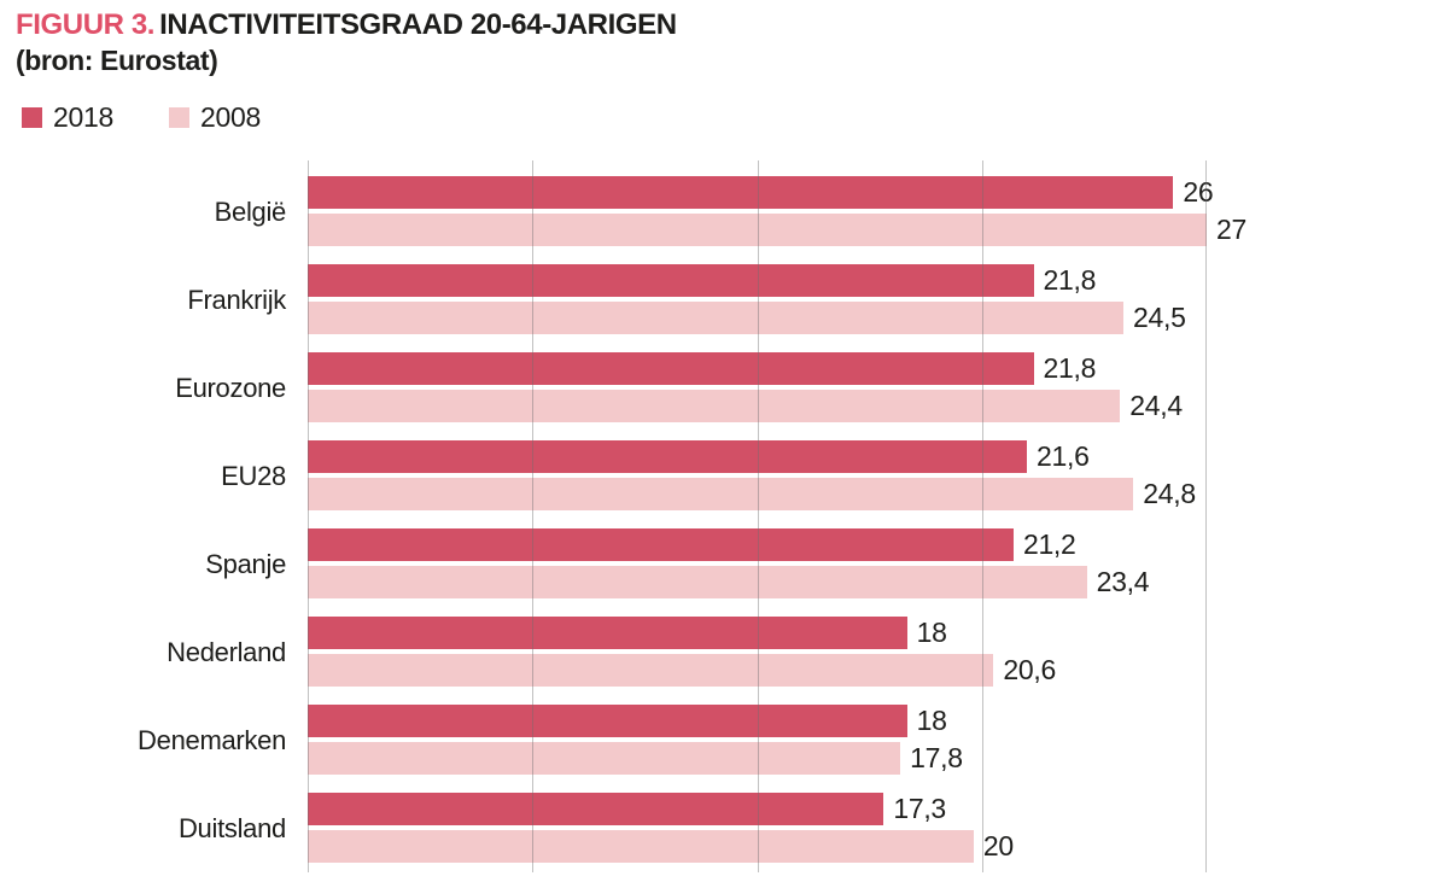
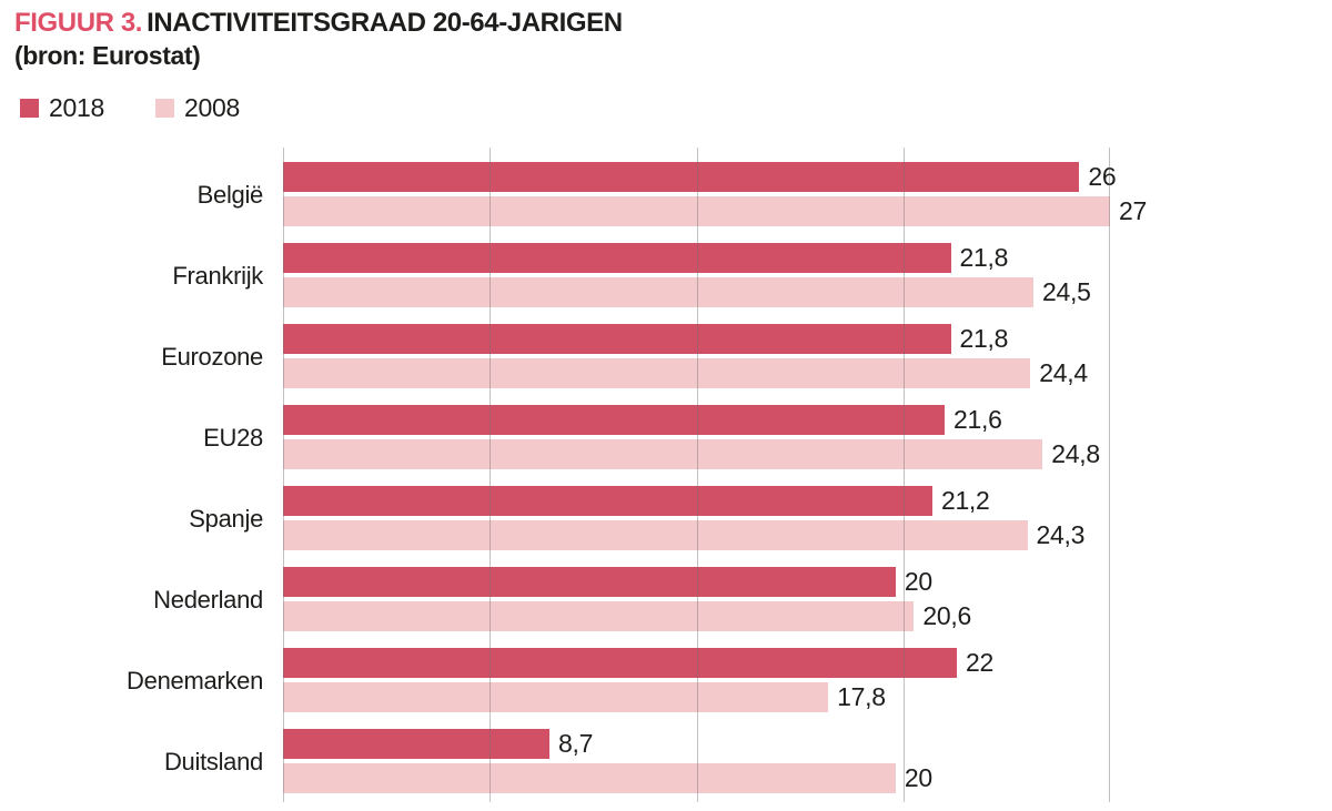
2008/Spanje: 23,4 -> 24,3
2018/Nederland: 18 -> 20
2018/Denemarken: 18 -> 22
2018/Duitsland: 17,3 -> 8,7
